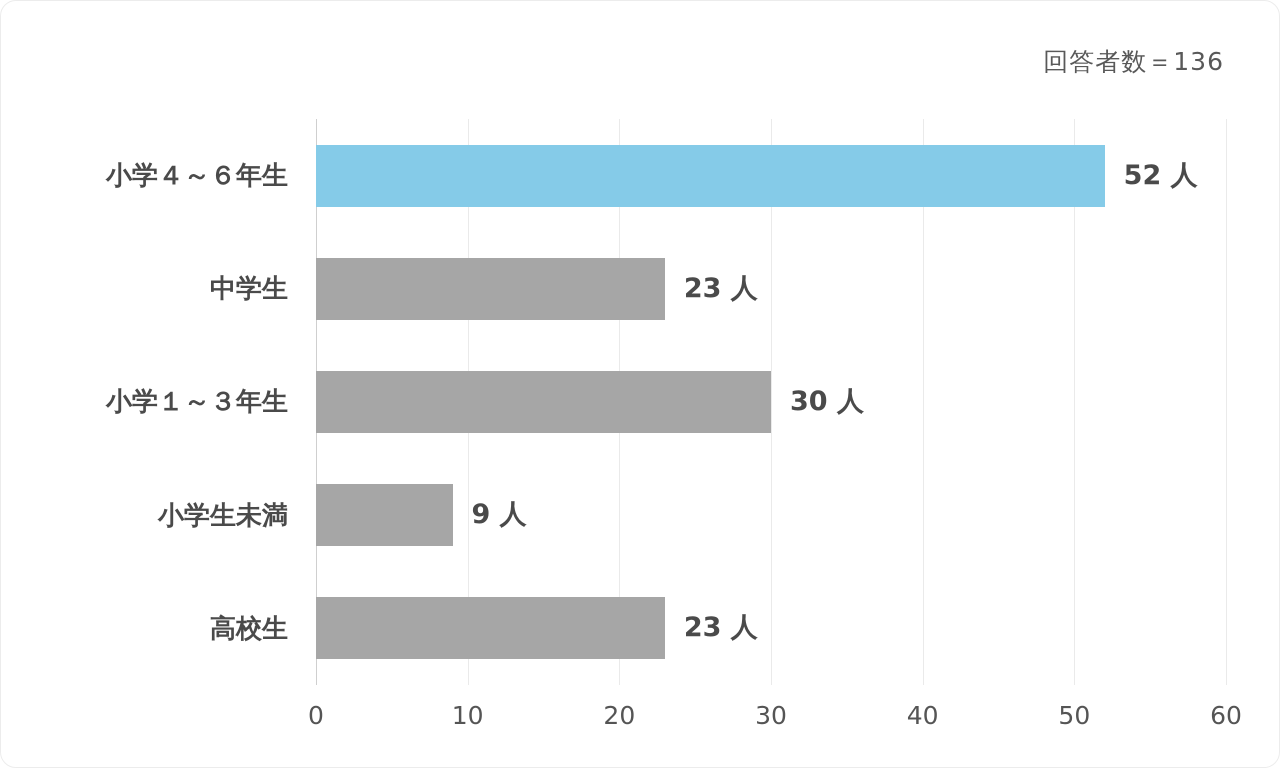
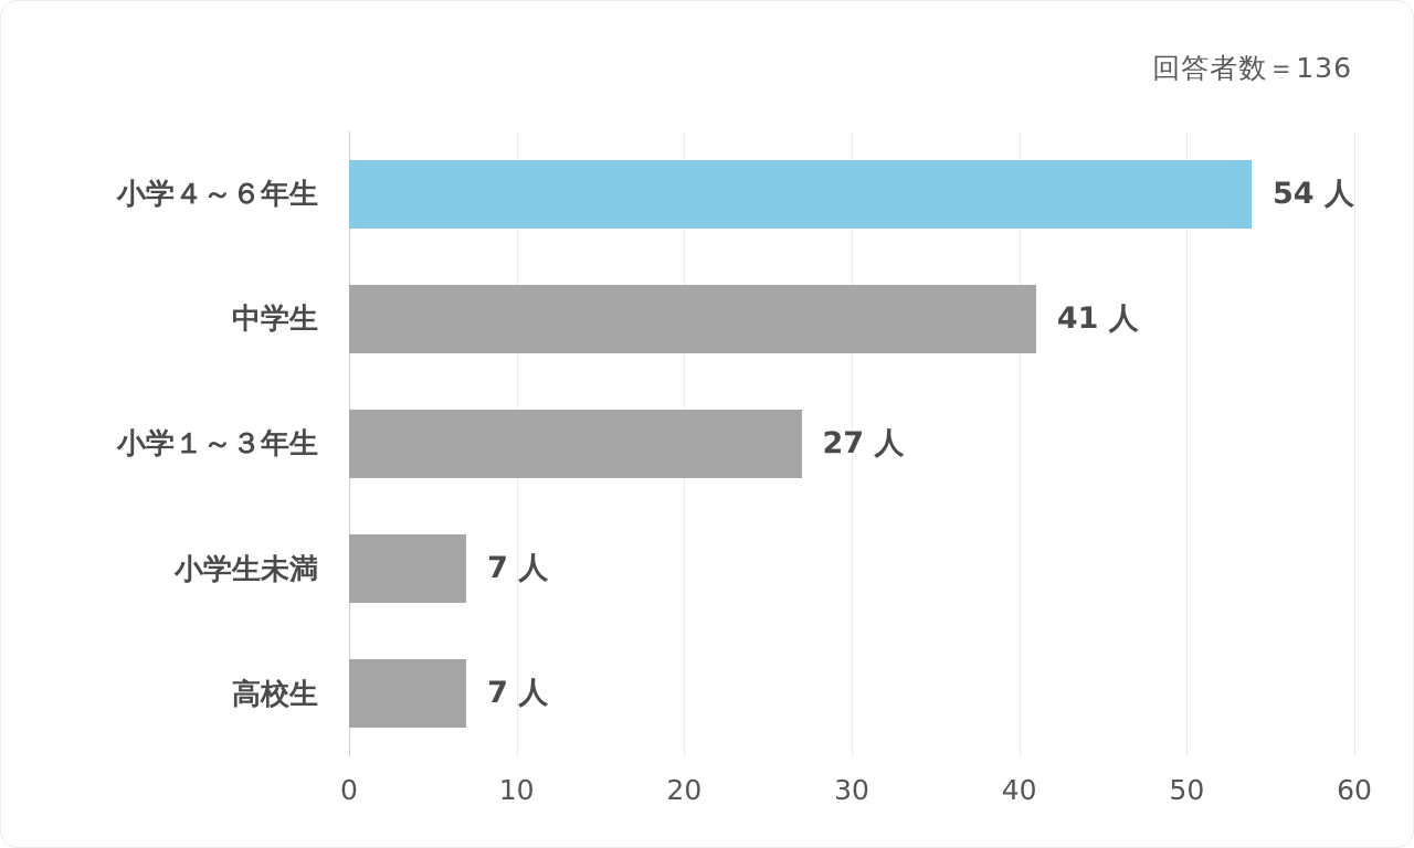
小学４～６年生: 52 -> 54
中学生: 23 -> 41
小学１～３年生: 30 -> 27
小学生未満: 9 -> 7
高校生: 23 -> 7
